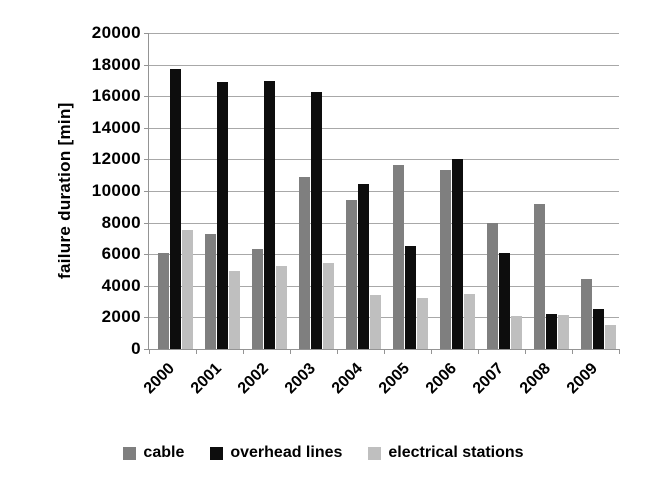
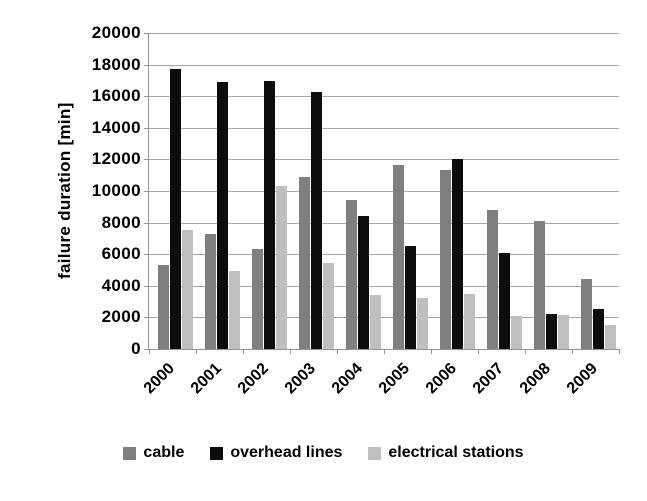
cable/2000: 6000 -> 5300
electrical stations/2002: 5200 -> 10300
overhead lines/2004: 10400 -> 8400
cable/2007: 8000 -> 8800
cable/2008: 9200 -> 8100
